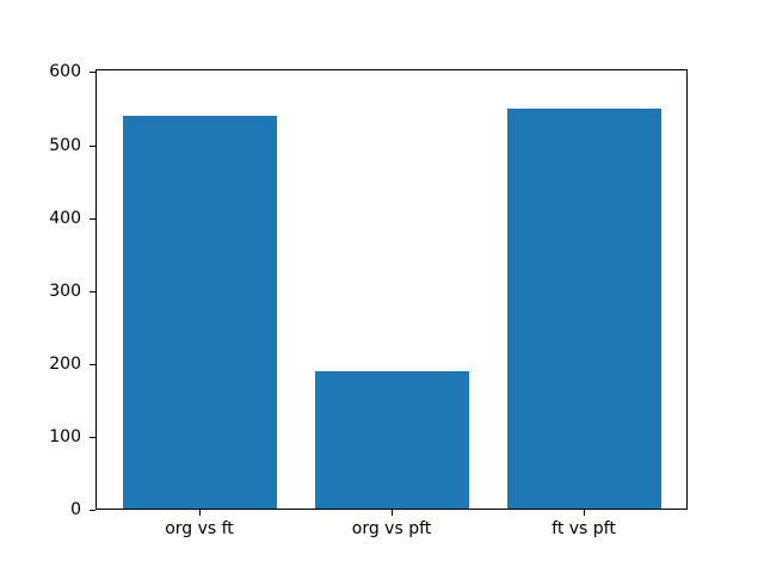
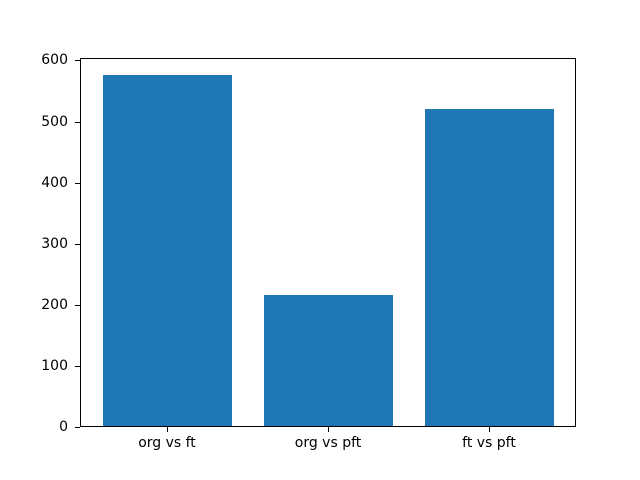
org vs ft: 540 -> 580
org vs pft: 190 -> 220
ft vs pft: 550 -> 520
